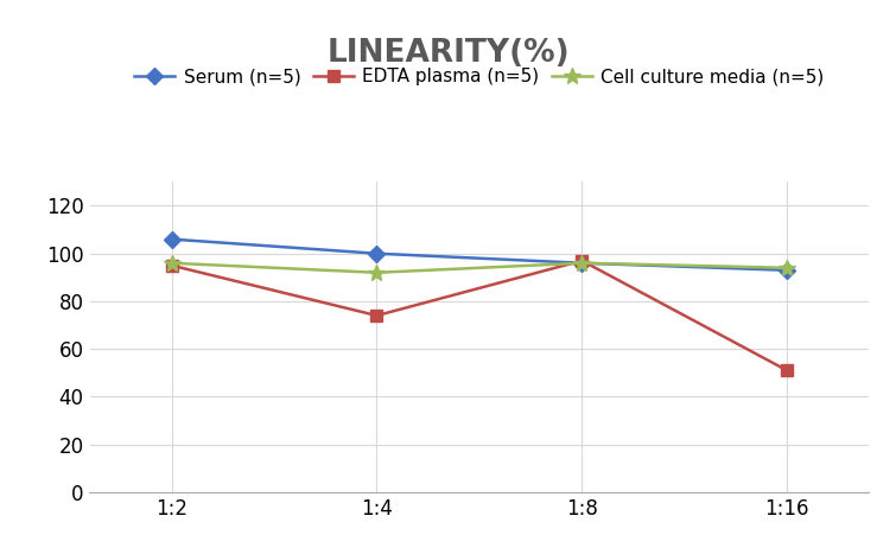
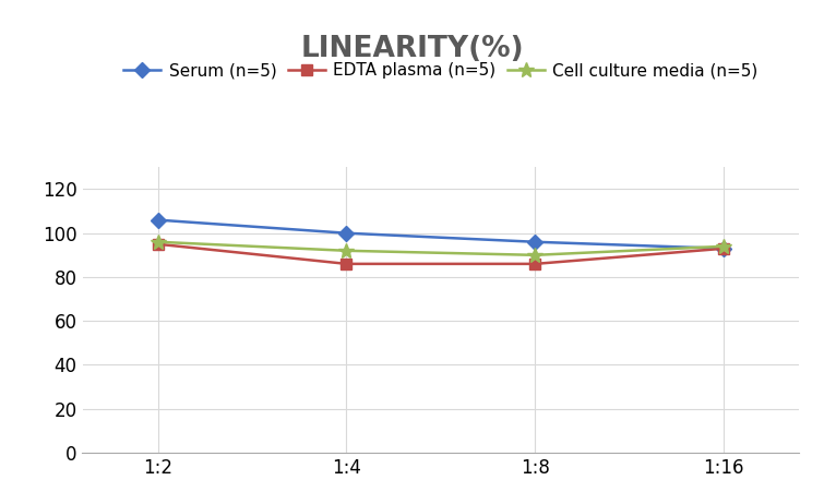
EDTA plasma (n=5)/1:4: 74 -> 86
EDTA plasma (n=5)/1:8: 97 -> 86
Cell culture media (n=5)/1:8: 96 -> 90
EDTA plasma (n=5)/1:16: 51 -> 93
